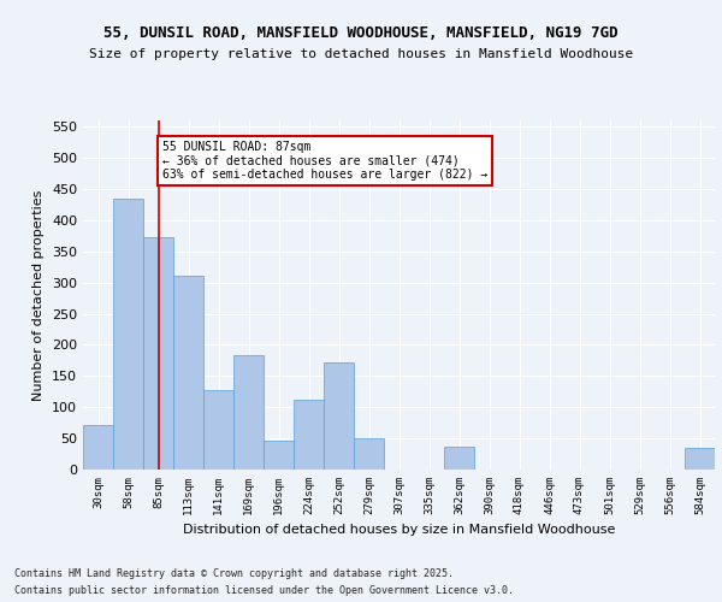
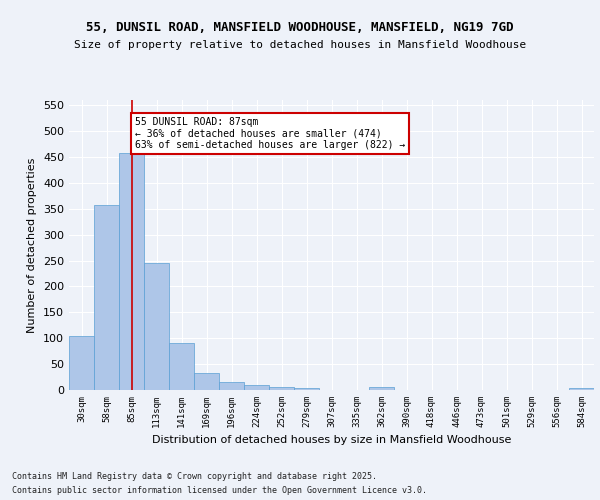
30sqm: 72 -> 105
58sqm: 434 -> 357
85sqm: 372 -> 457
113sqm: 310 -> 245
141sqm: 128 -> 91
169sqm: 184 -> 33
196sqm: 46 -> 15
224sqm: 112 -> 10
252sqm: 172 -> 6
279sqm: 50 -> 4
362sqm: 36 -> 5
584sqm: 34 -> 4
